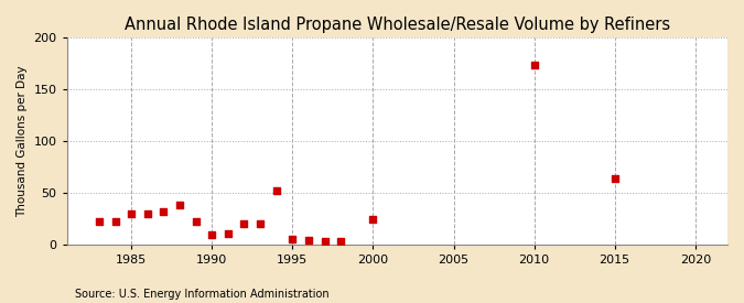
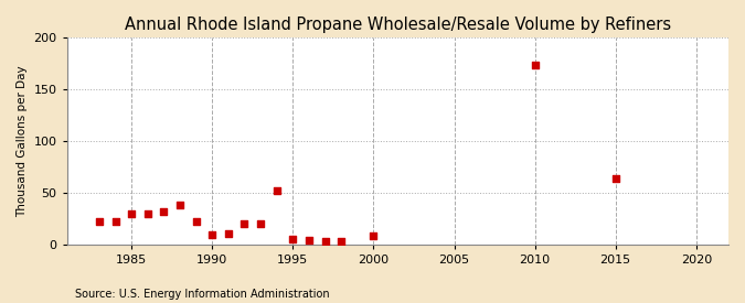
2000: 24 -> 8
